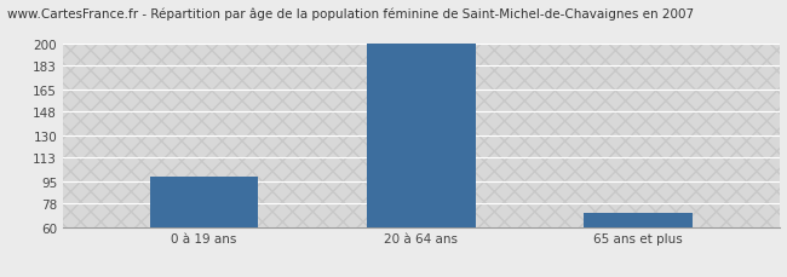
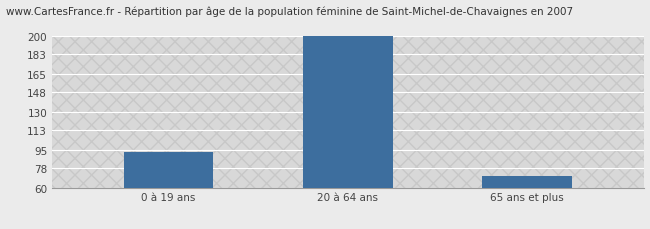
0 à 19 ans: 98 -> 93
